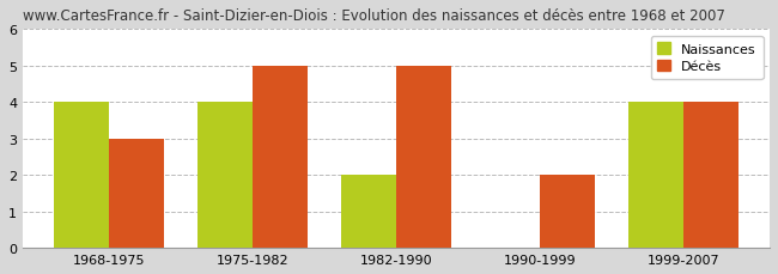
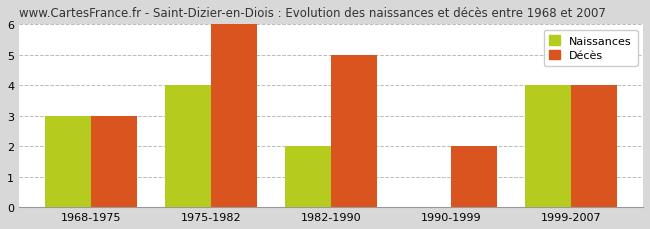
Naissances/1968-1975: 4 -> 3
Décès/1975-1982: 5 -> 6
